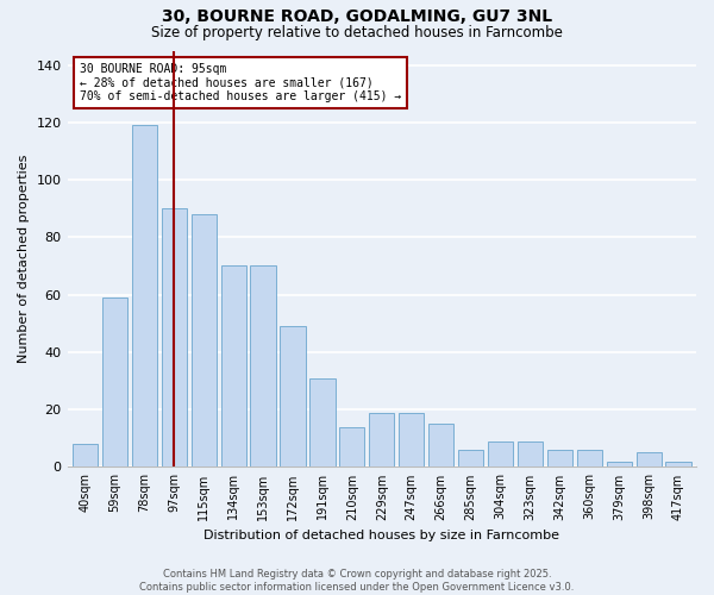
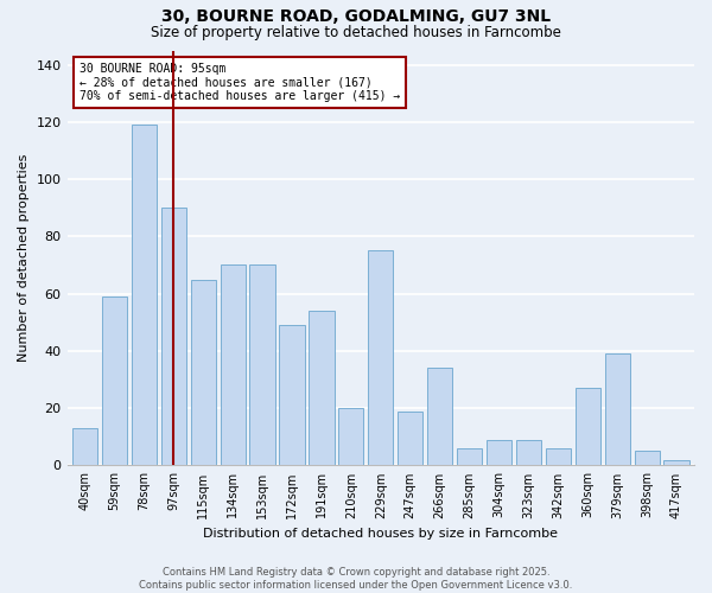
40sqm: 8 -> 13
115sqm: 88 -> 65
191sqm: 31 -> 54
210sqm: 14 -> 20
229sqm: 19 -> 75
266sqm: 15 -> 34
360sqm: 6 -> 27
379sqm: 2 -> 39
